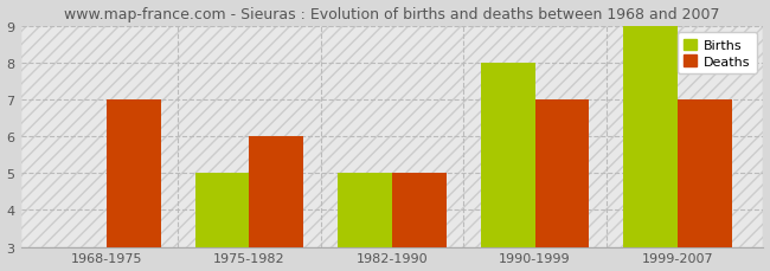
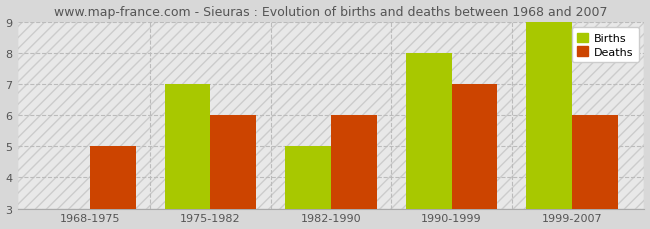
Deaths/1968-1975: 7 -> 5
Births/1975-1982: 5 -> 7
Deaths/1982-1990: 5 -> 6
Deaths/1999-2007: 7 -> 6
